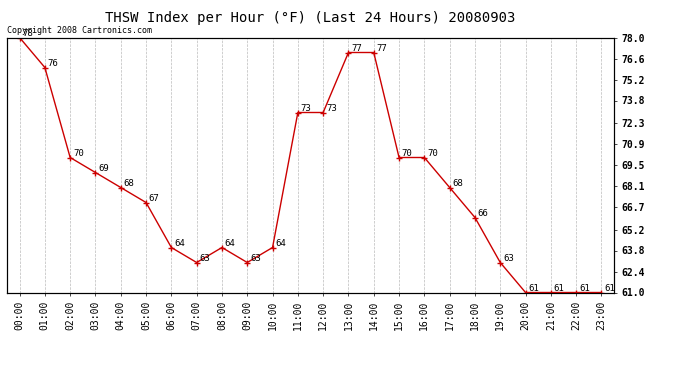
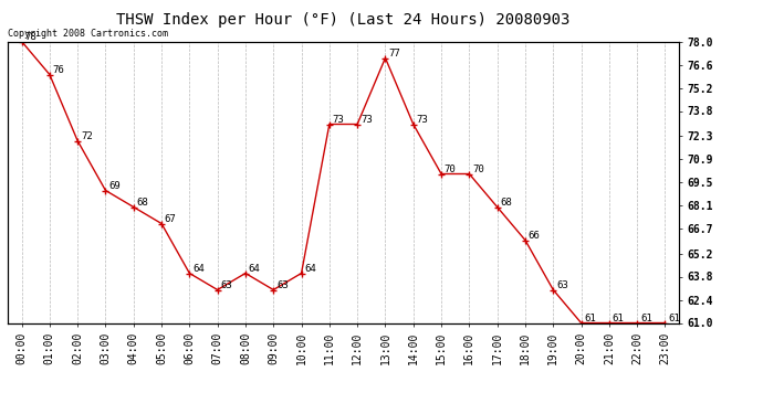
02:00: 70 -> 72
14:00: 77 -> 73
